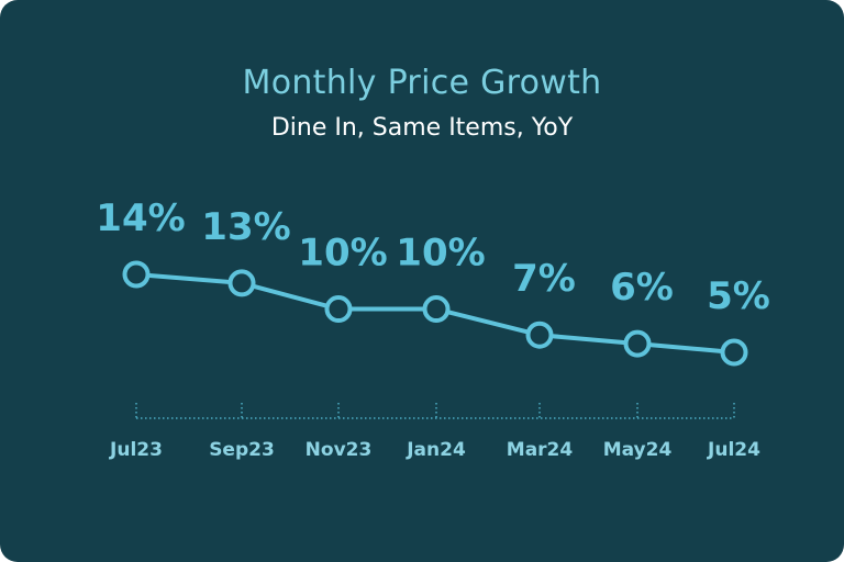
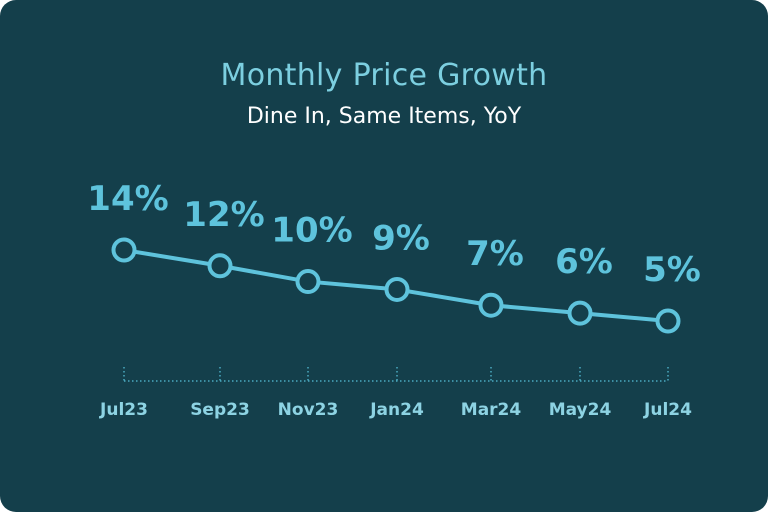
Sep23: 13% -> 12%
Jan24: 10% -> 9%
